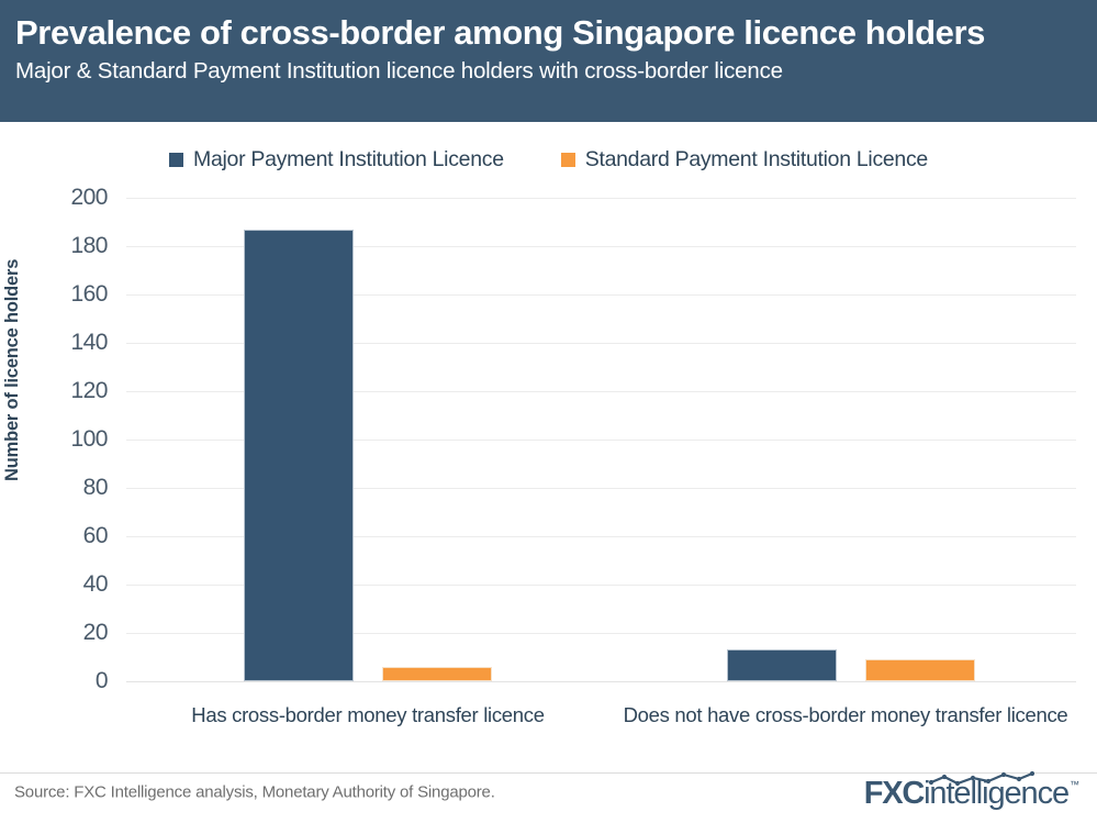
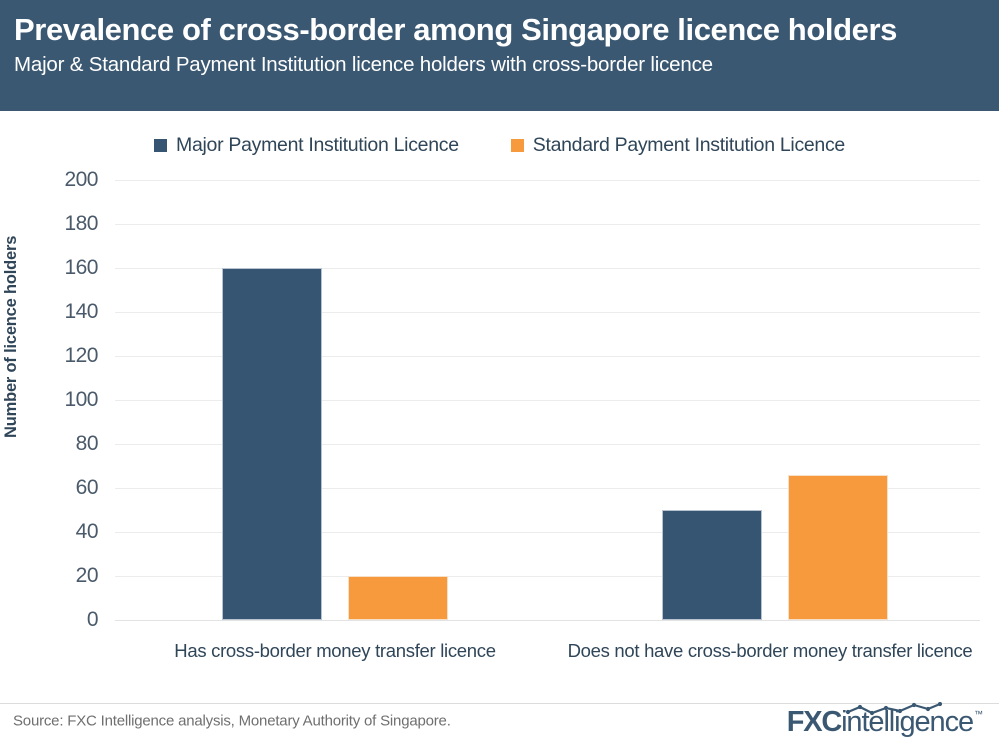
Major Payment Institution Licence/Has cross-border money transfer licence: 187 -> 160
Standard Payment Institution Licence/Has cross-border money transfer licence: 6 -> 20
Major Payment Institution Licence/Does not have cross-border money transfer licence: 13 -> 50
Standard Payment Institution Licence/Does not have cross-border money transfer licence: 9 -> 66
